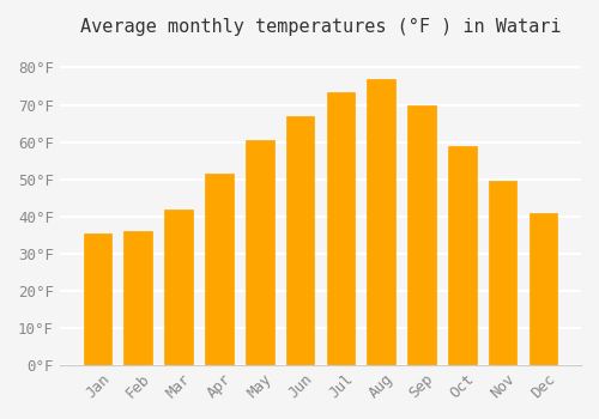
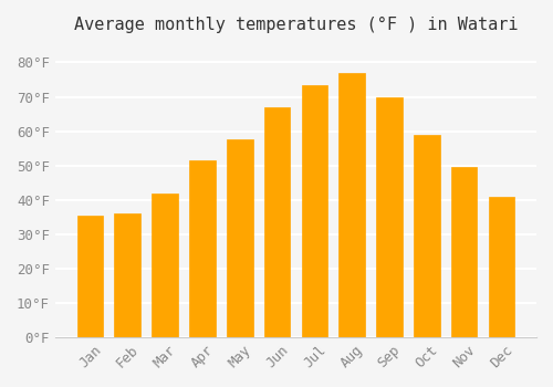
May: 60.5°F -> 57.5°F
